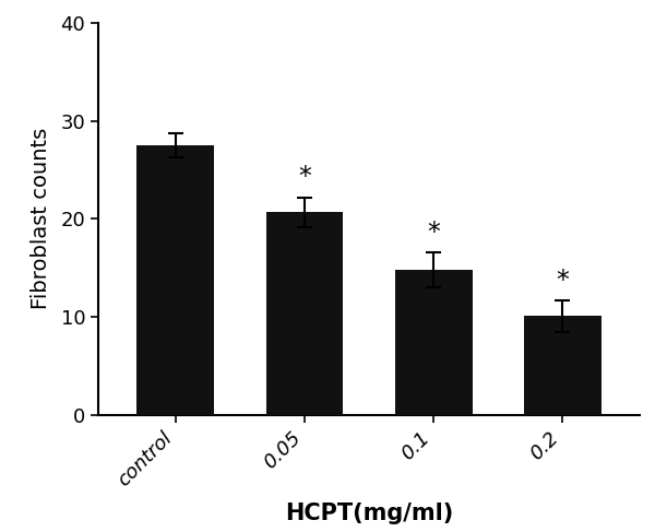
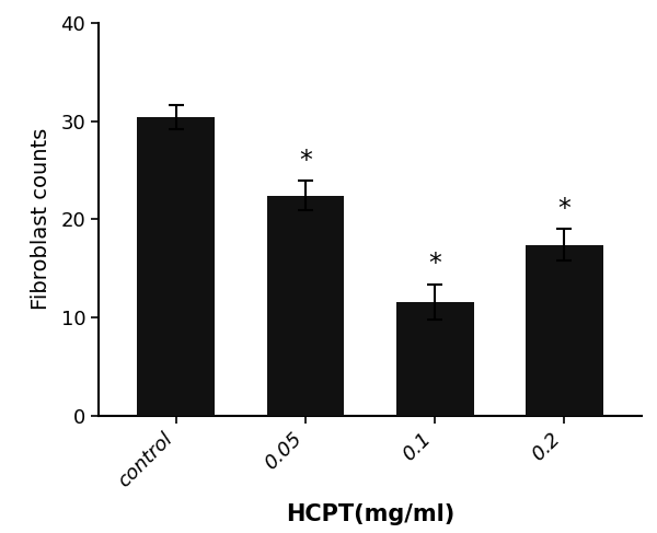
control: 27.5 -> 30.4
0.05: 20.7 -> 22.4
0.1: 14.8 -> 11.6
0.2: 10.1 -> 17.4
